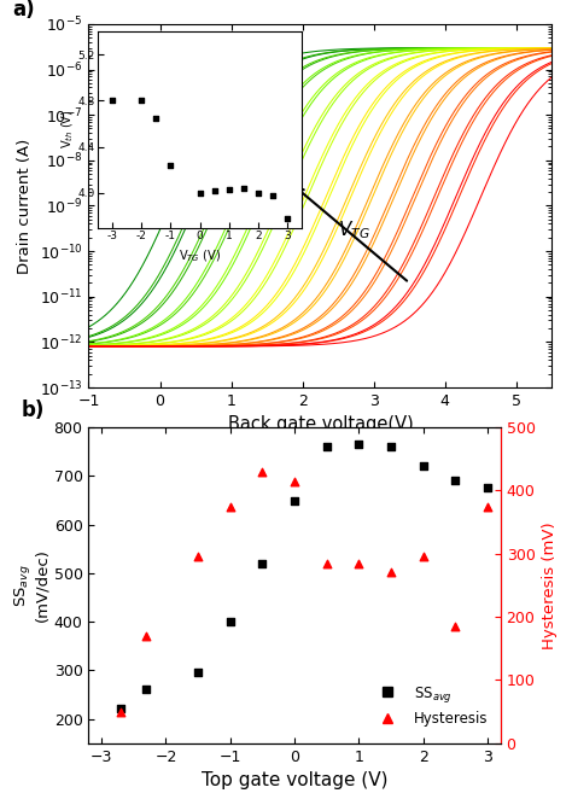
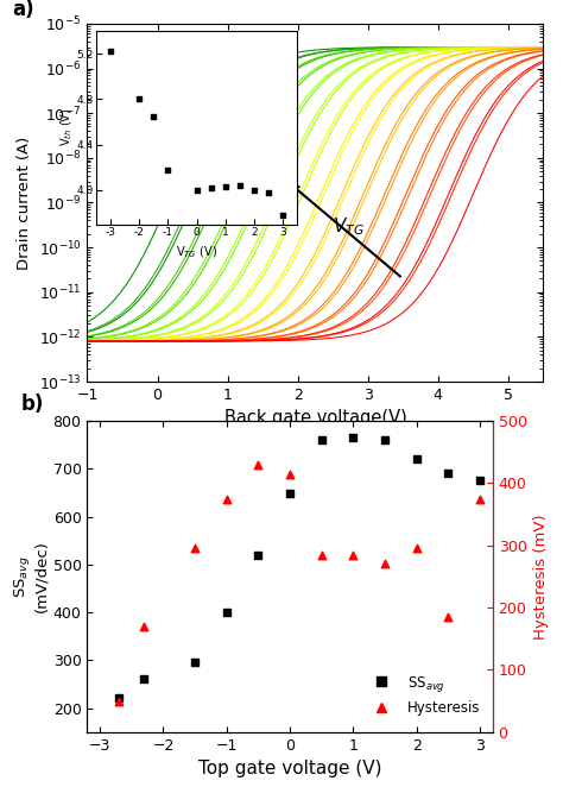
-3: 4.80 -> 5.22
-1: 4.24 -> 4.18
